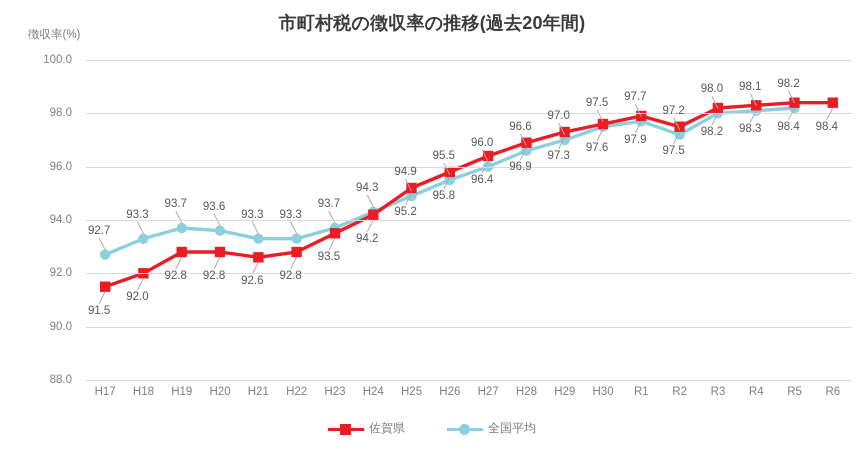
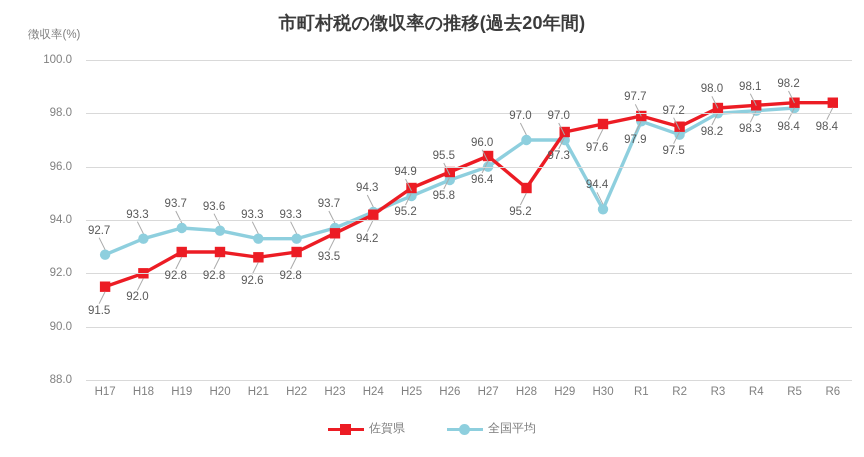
佐賀県/H28: 96.9 -> 95.2
全国平均/H28: 96.6 -> 97.0
全国平均/H30: 97.5 -> 94.4
